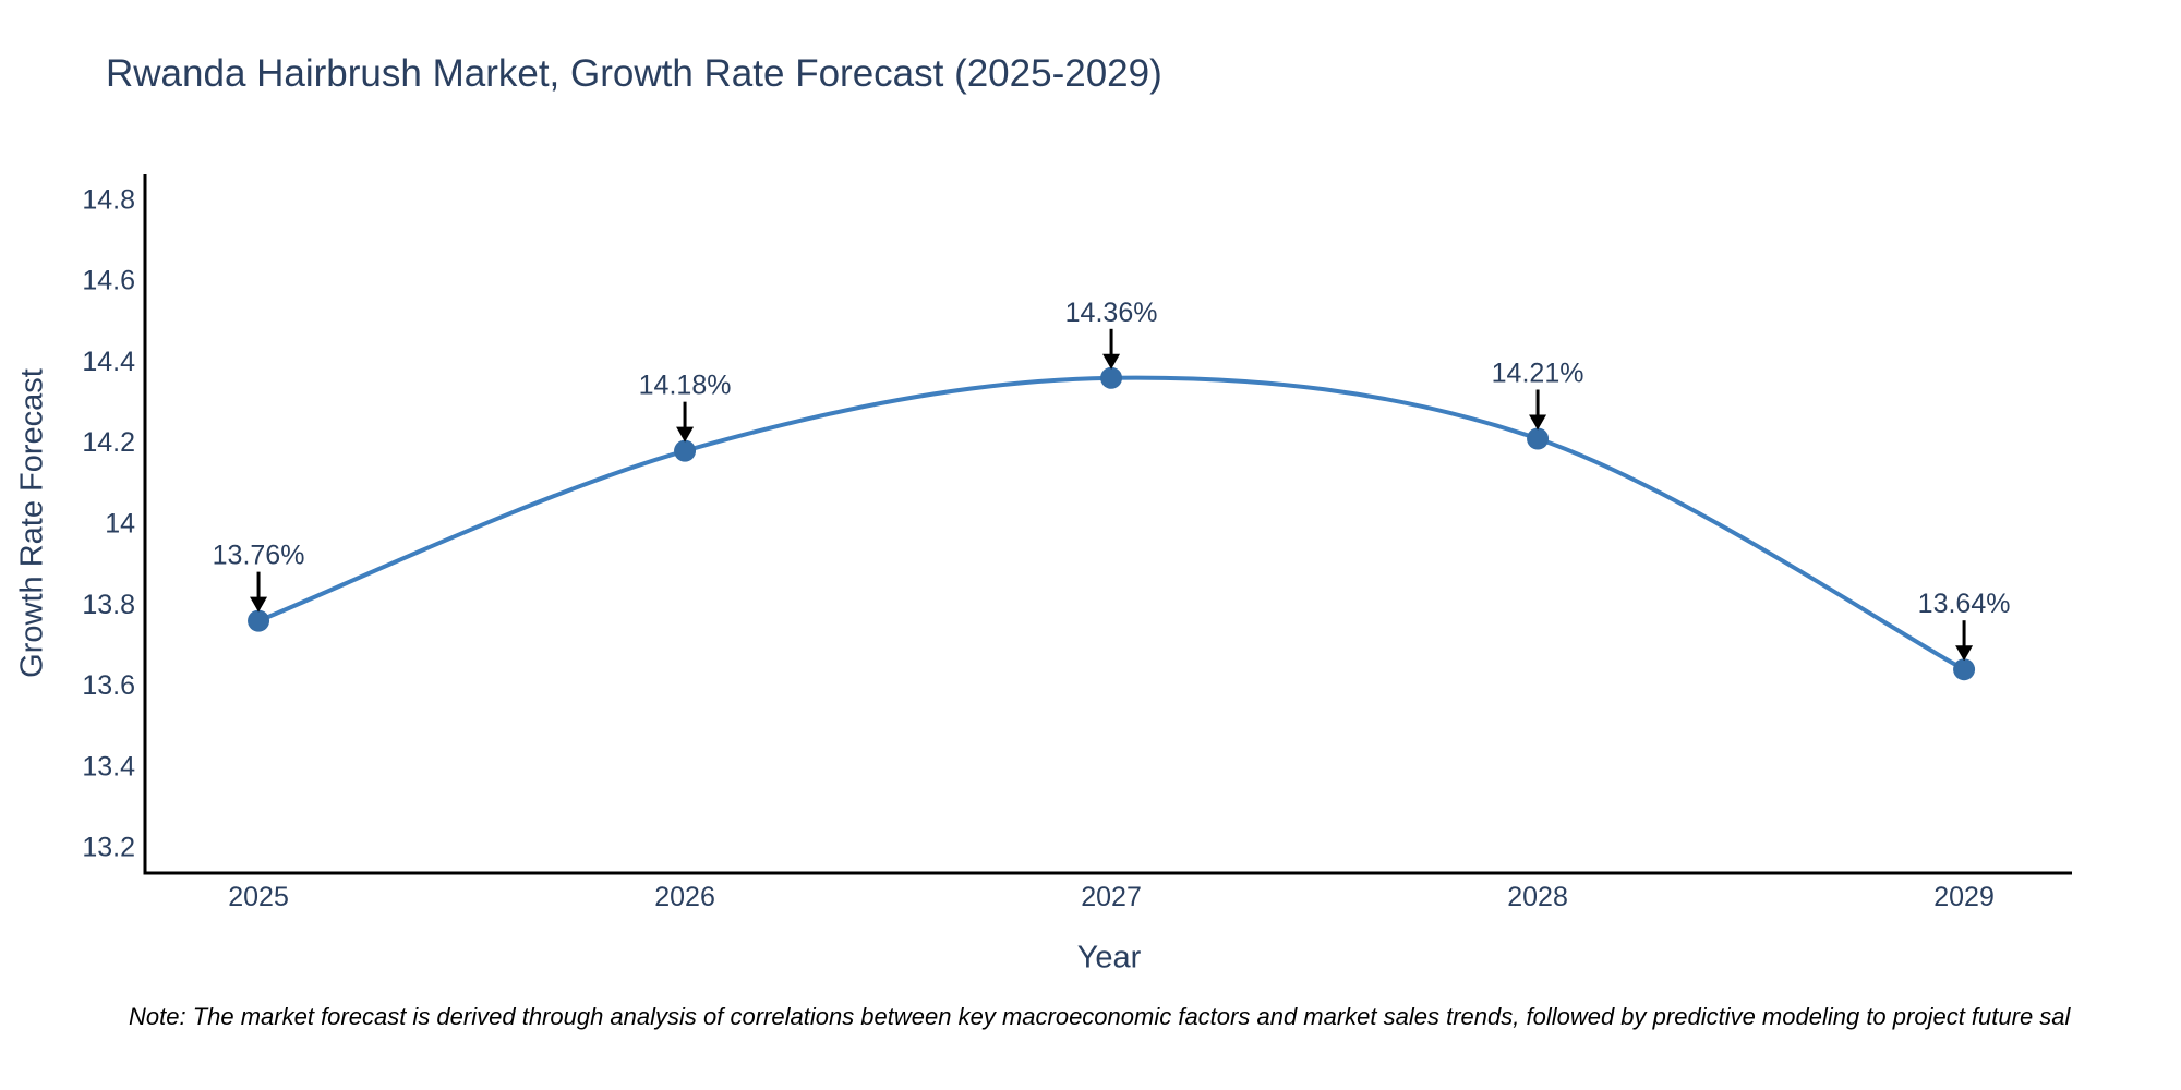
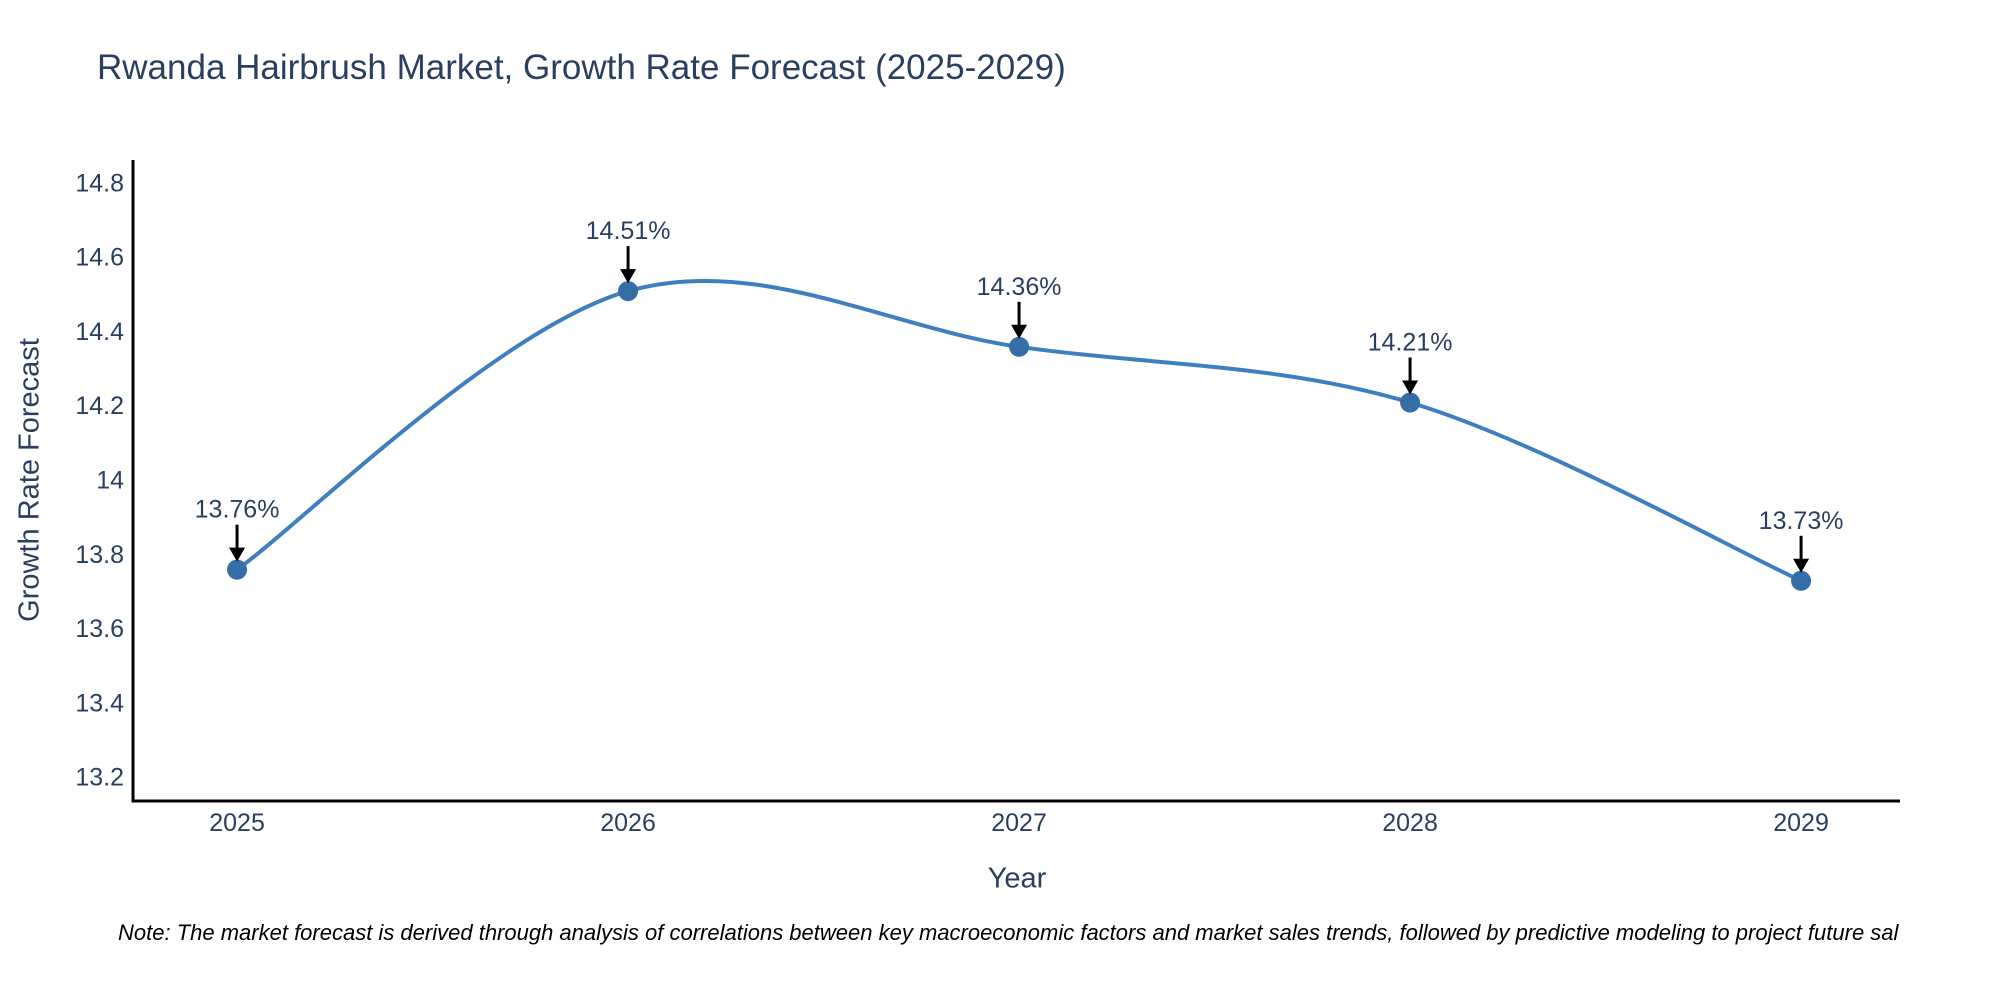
2026: 14.18% -> 14.51%
2029: 13.64% -> 13.73%
